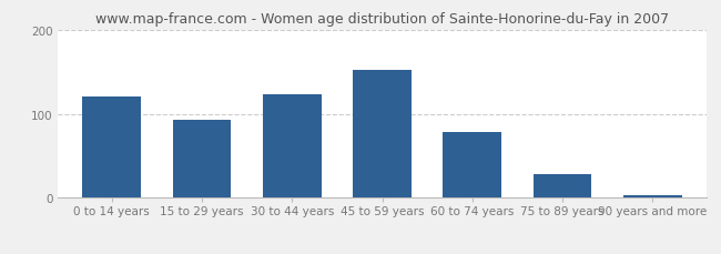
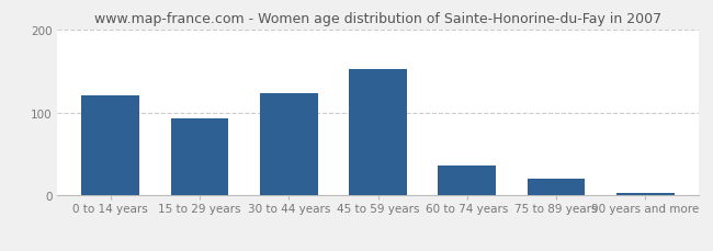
60 to 74 years: 78 -> 36
75 to 89 years: 28 -> 20
